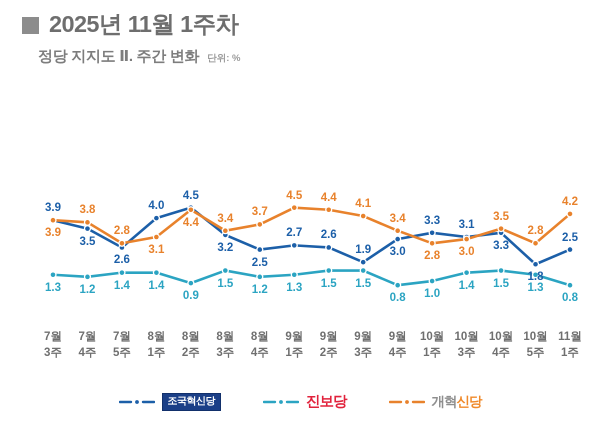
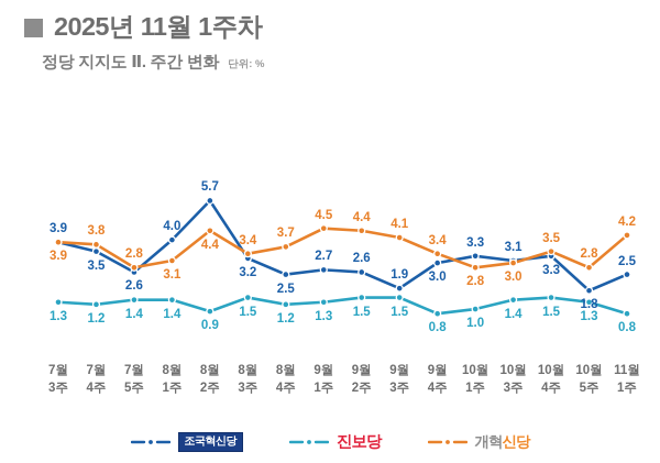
조국혁신당/8월 2주: 4.5 -> 5.7
